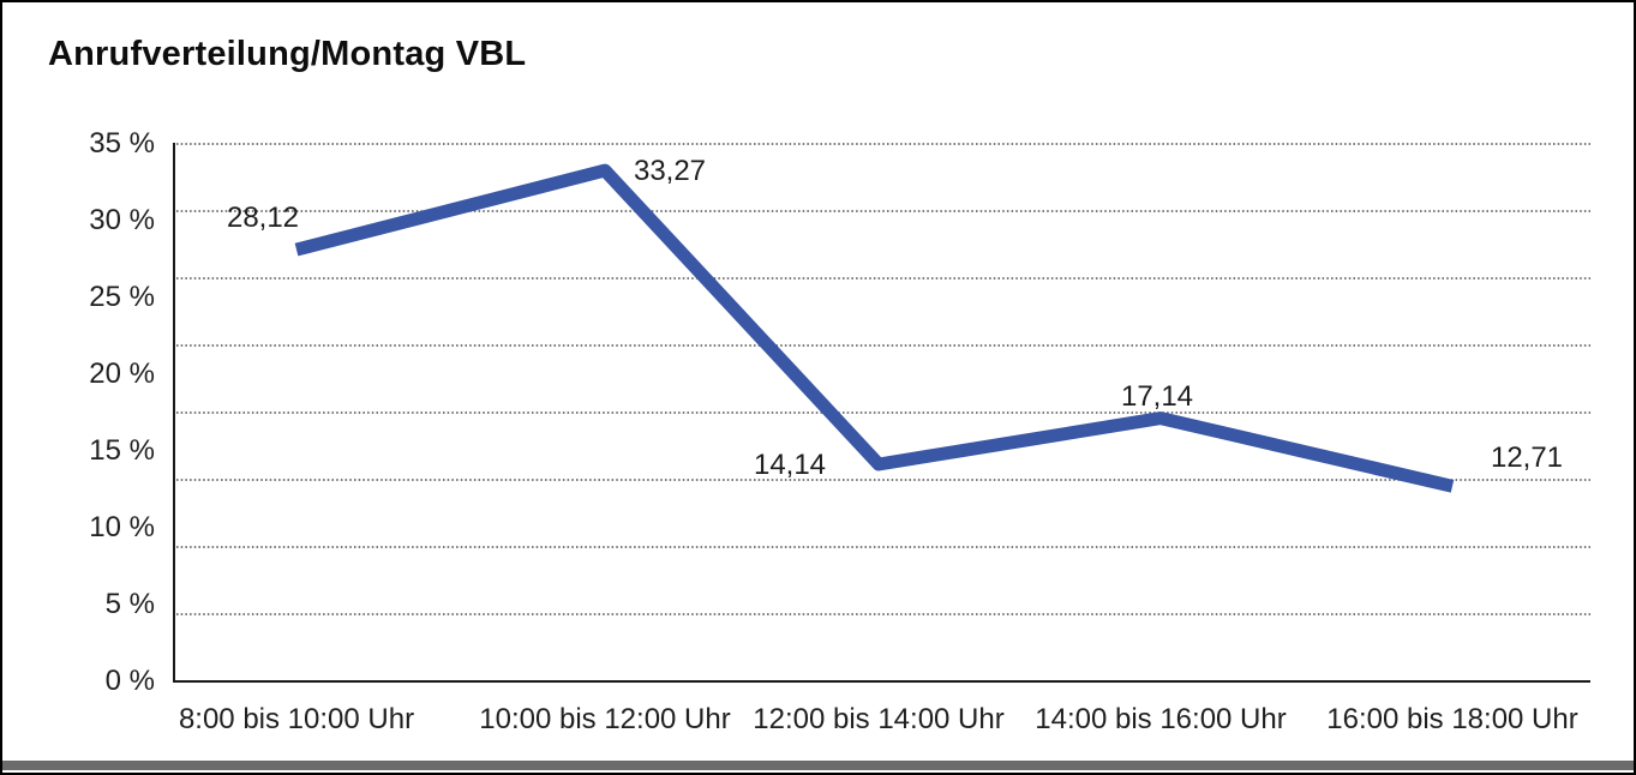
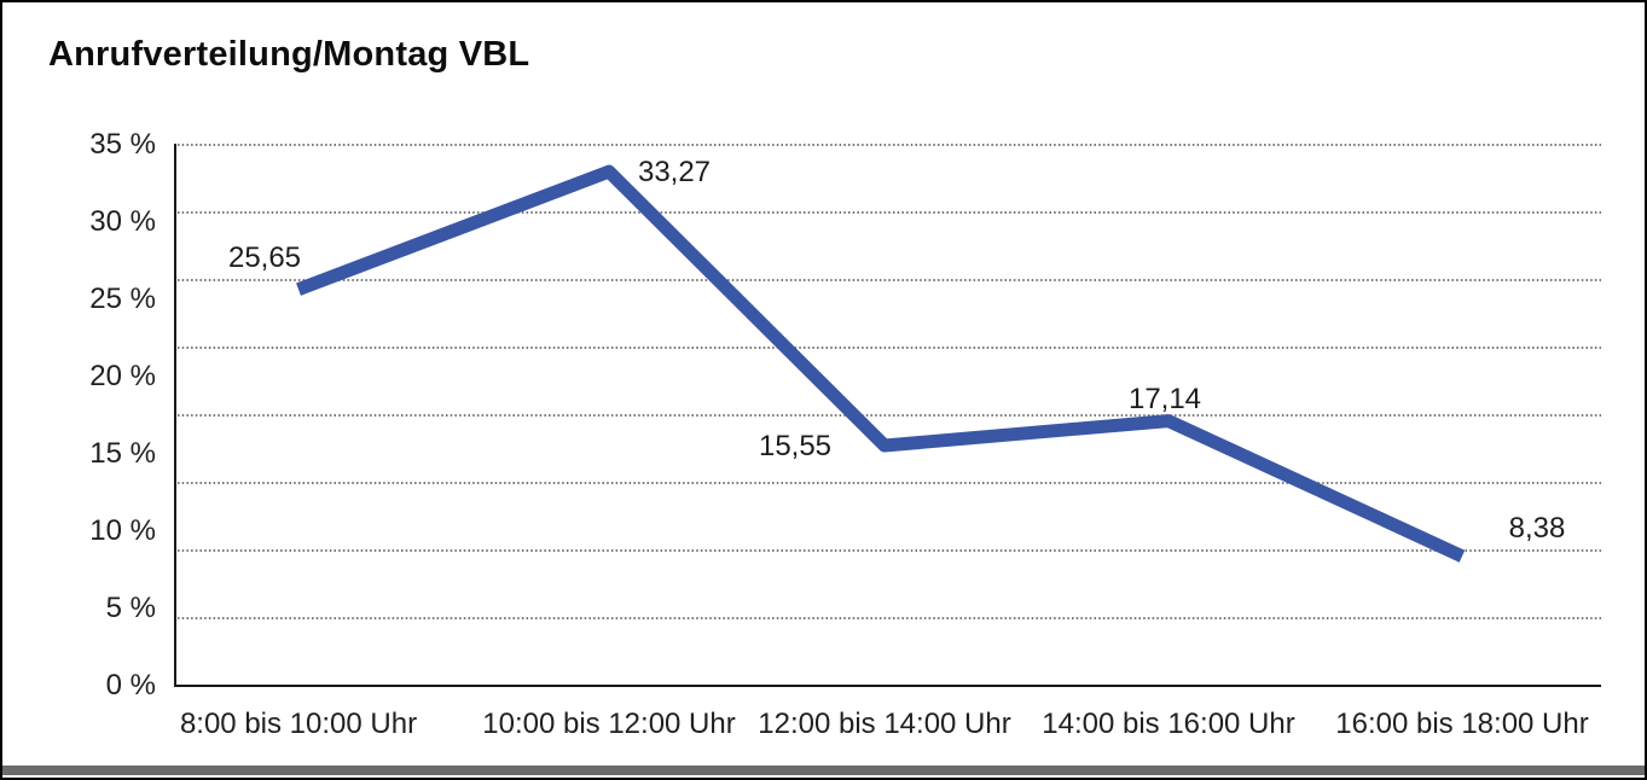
8:00 bis 10:00 Uhr: 28,12 -> 25,65
12:00 bis 14:00 Uhr: 14,14 -> 15,55
16:00 bis 18:00 Uhr: 12,71 -> 8,38
